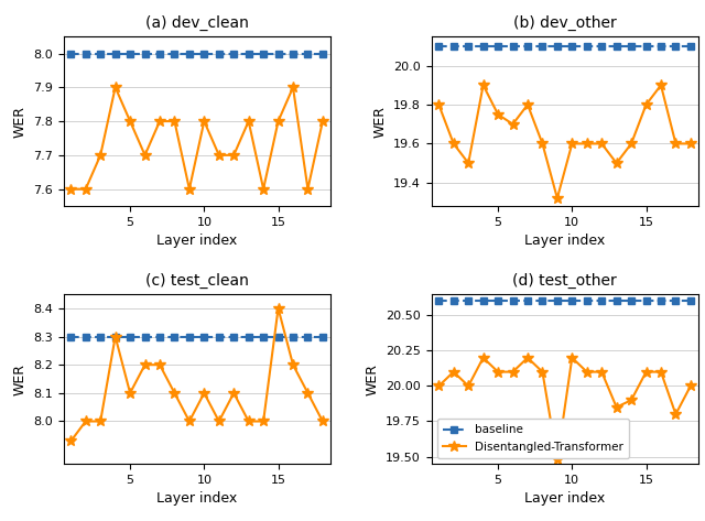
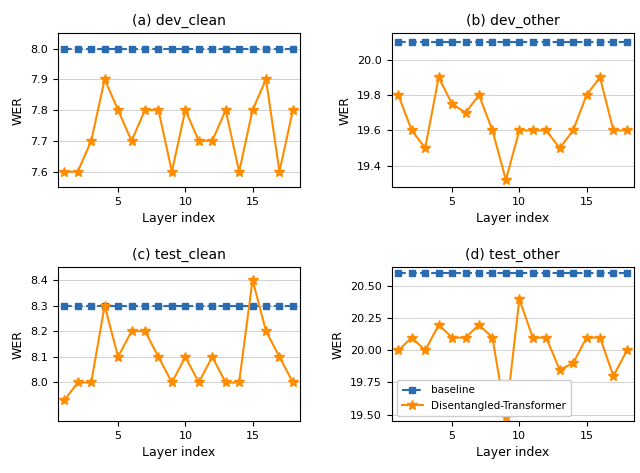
(d) test_other/Disentangled-Transformer/10: 20.20 -> 20.40
